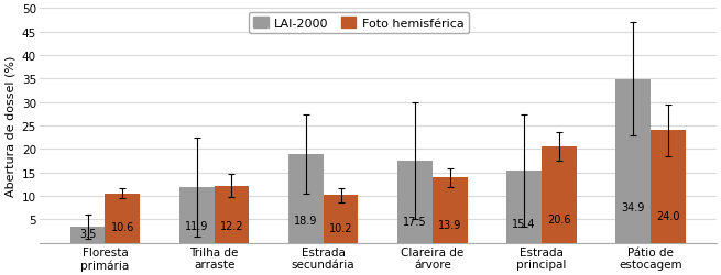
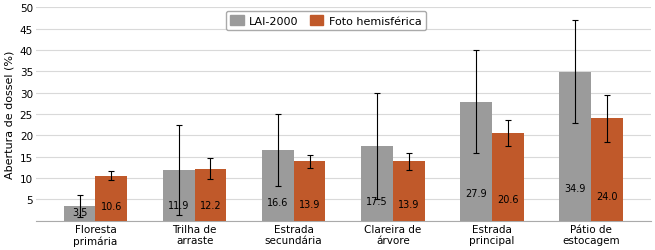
LAI-2000/Estrada secundária: 18.9 -> 16.6
Foto hemisférica/Estrada secundária: 10.2 -> 13.9
LAI-2000/Estrada principal: 15.4 -> 27.9
